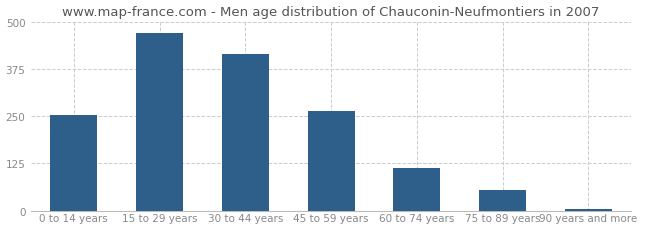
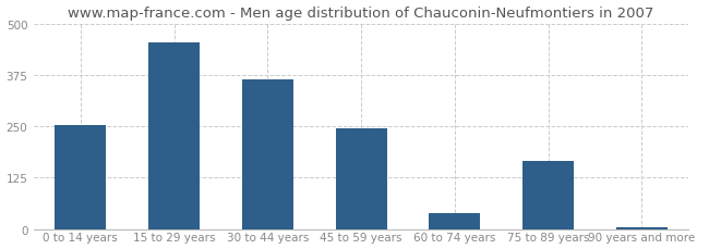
15 to 29 years: 470 -> 455
30 to 44 years: 415 -> 365
45 to 59 years: 263 -> 245
60 to 74 years: 113 -> 40
75 to 89 years: 55 -> 165
